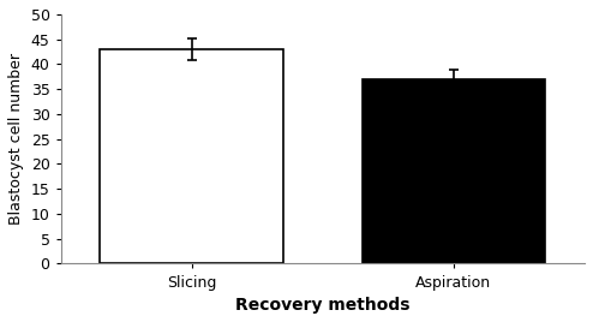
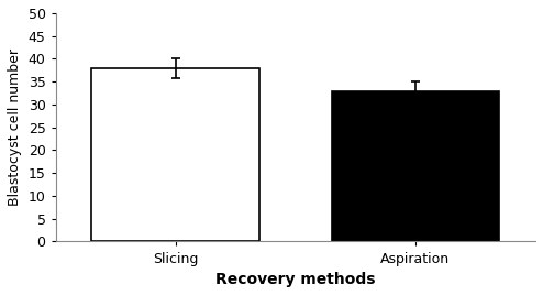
Slicing: 43 -> 38
Aspiration: 37 -> 33
